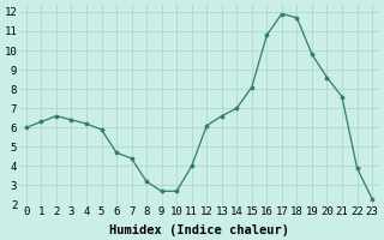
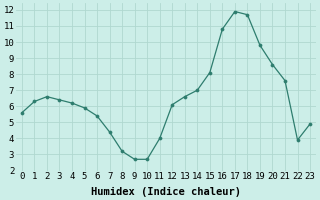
0: 6.0 -> 5.6
6: 4.7 -> 5.4
23: 2.3 -> 4.9
